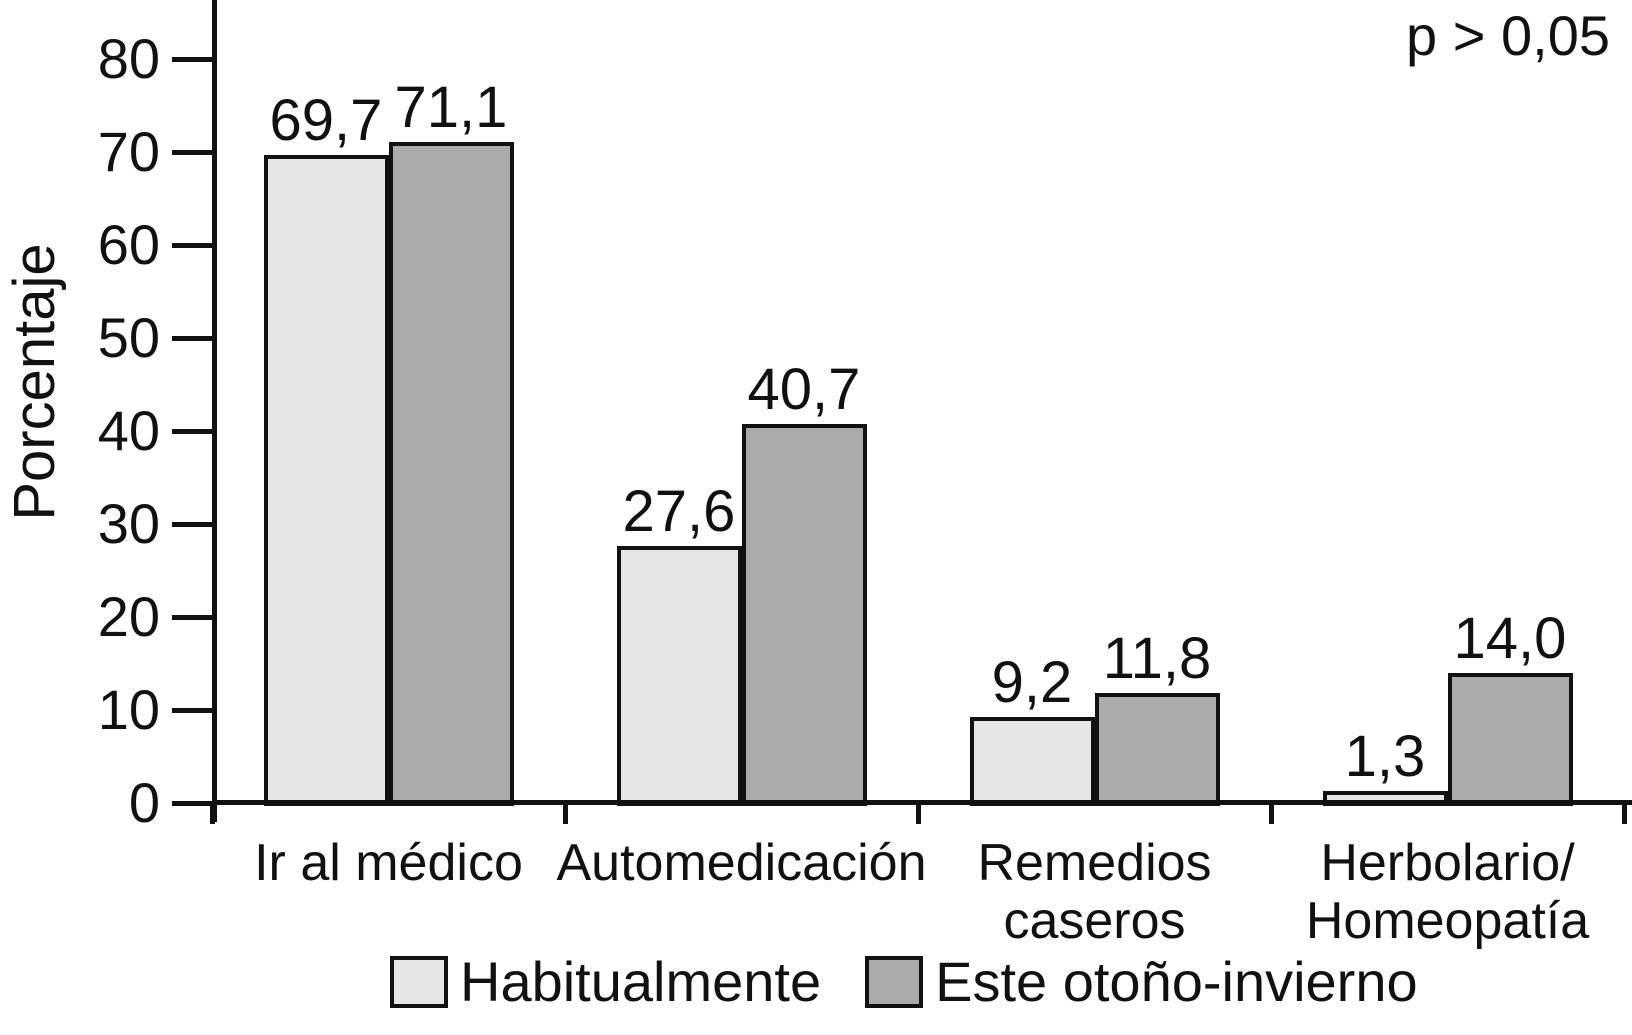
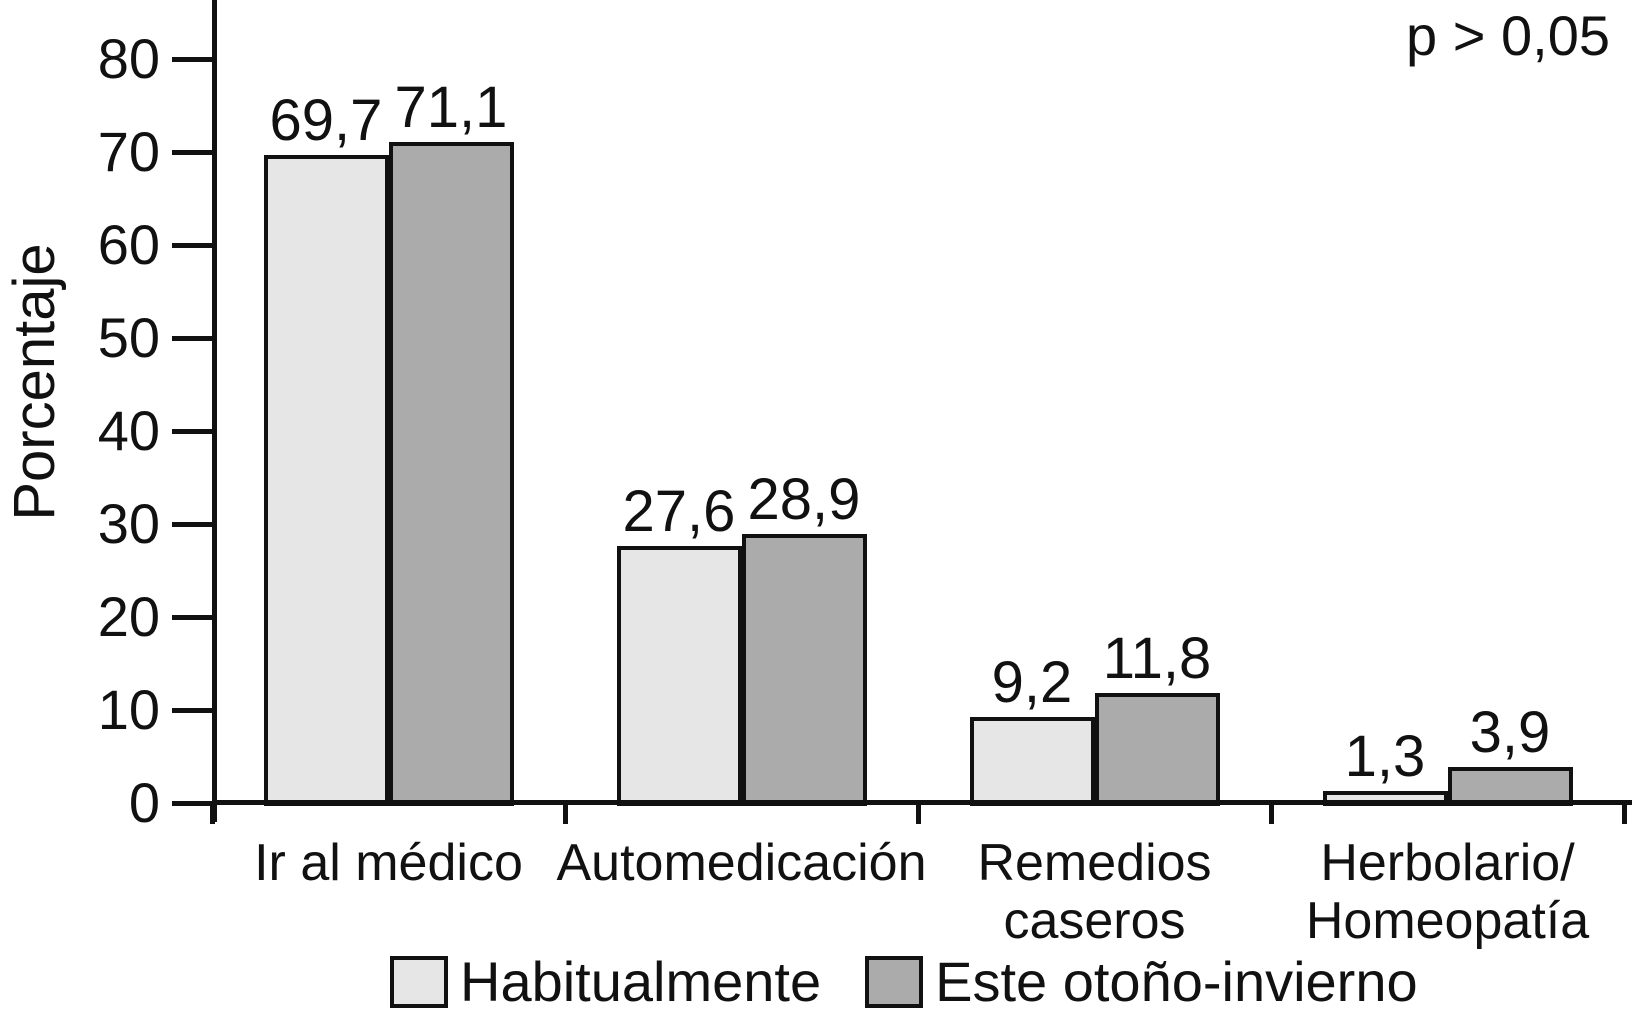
Este otoño-invierno/Automedicación: 40,7 -> 28,9
Este otoño-invierno/Herbolario/ Homeopatía: 14,0 -> 3,9
